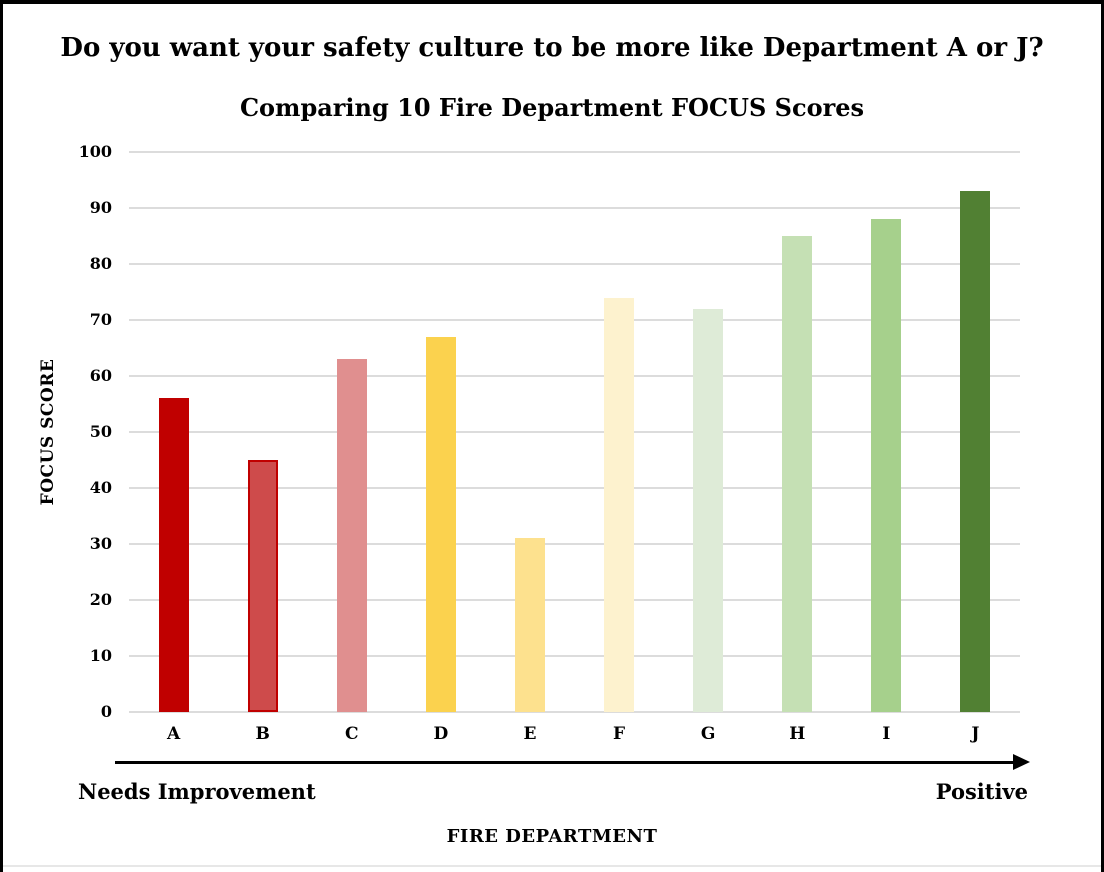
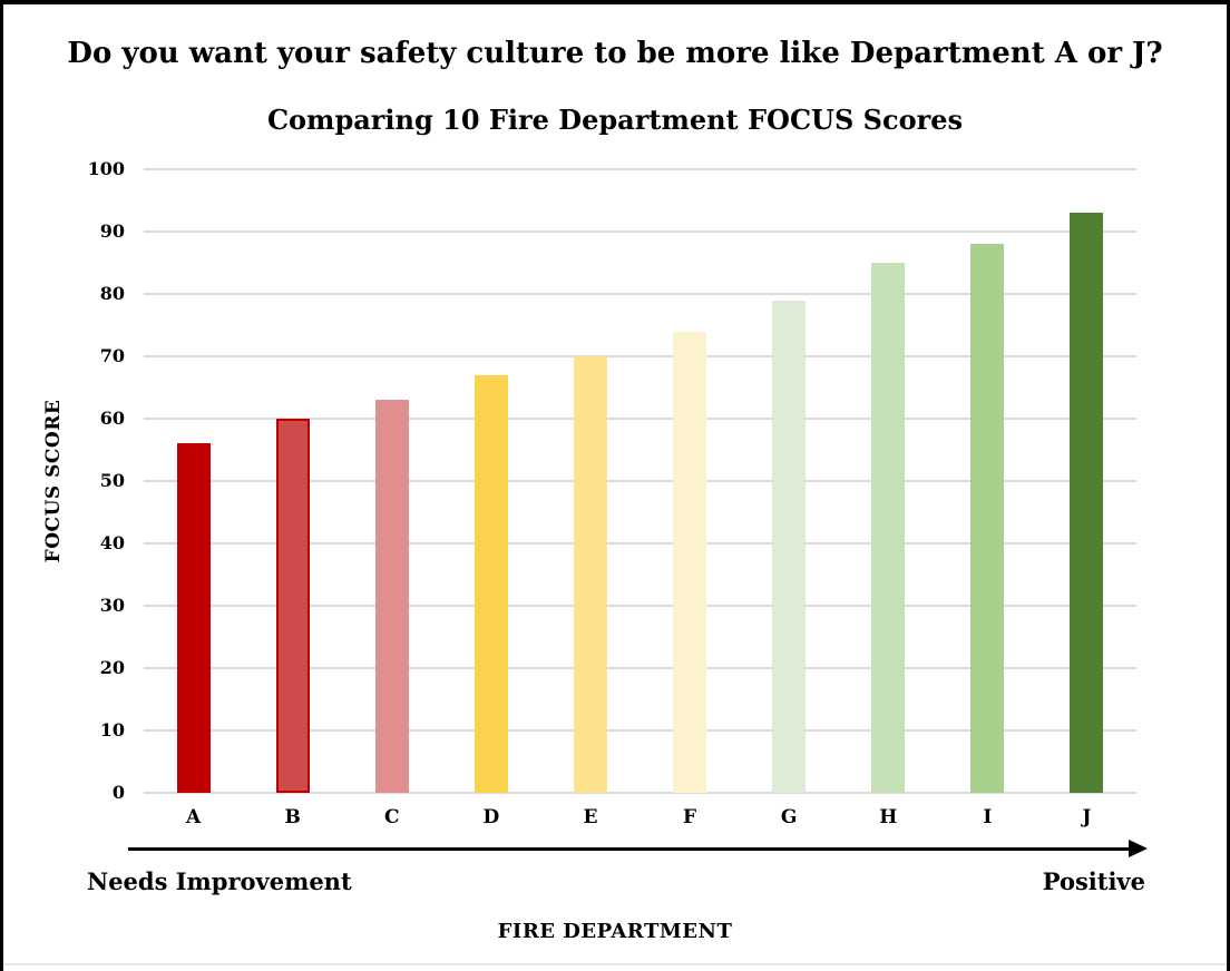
B: 45 -> 60
E: 31 -> 70
G: 72 -> 79
